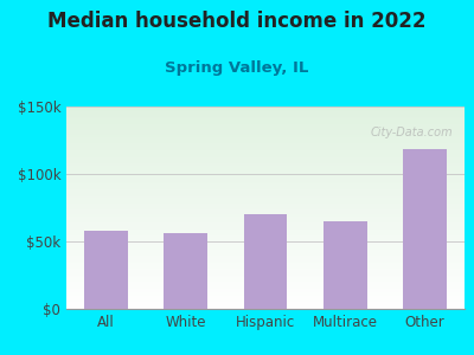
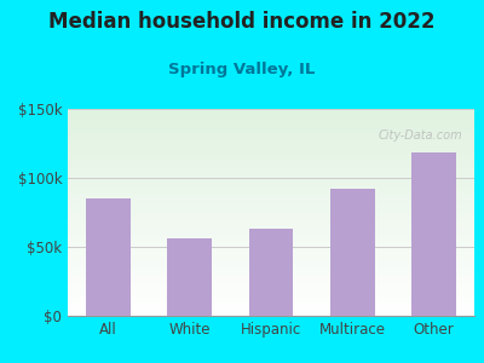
All: $58k -> $85k
Hispanic: $70k -> $63k
Multirace: $65k -> $92k
